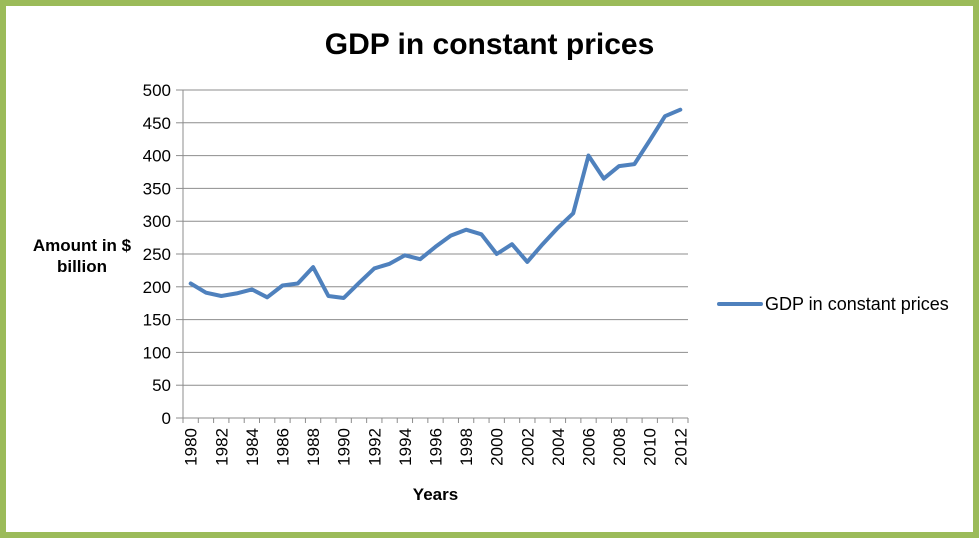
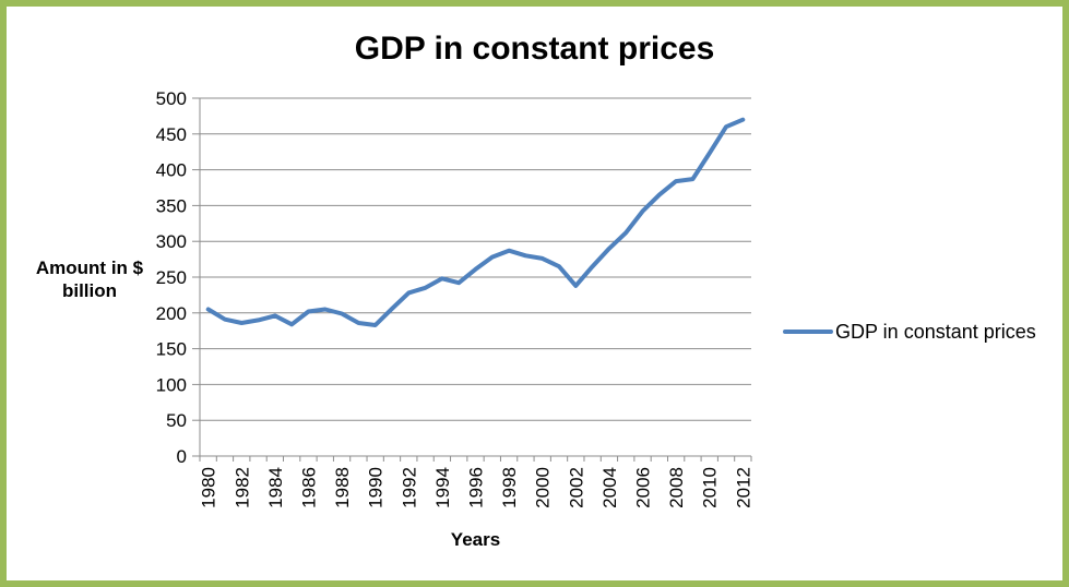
1988: 230 -> 200
2000: 250 -> 280
2006: 400 -> 340
